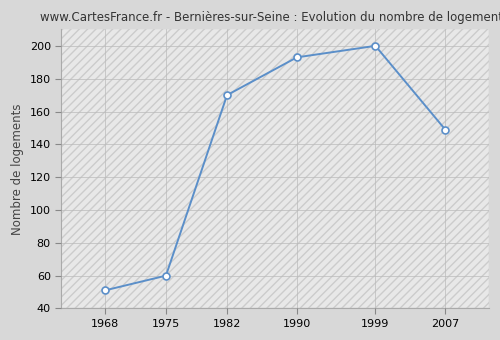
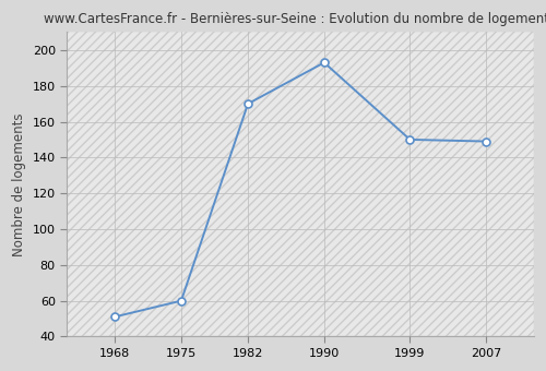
1999: 200 -> 150
